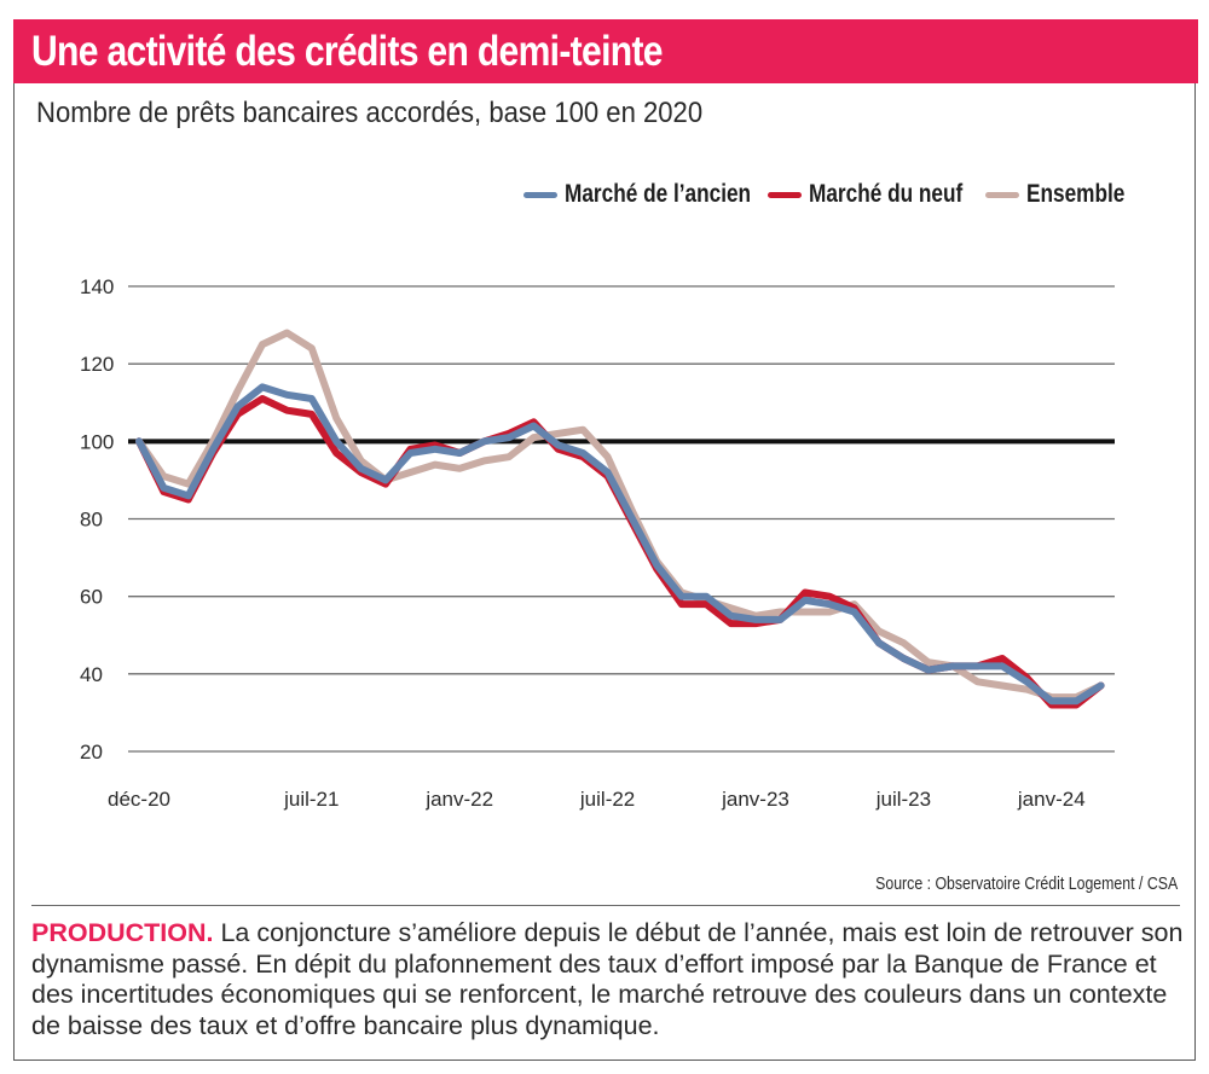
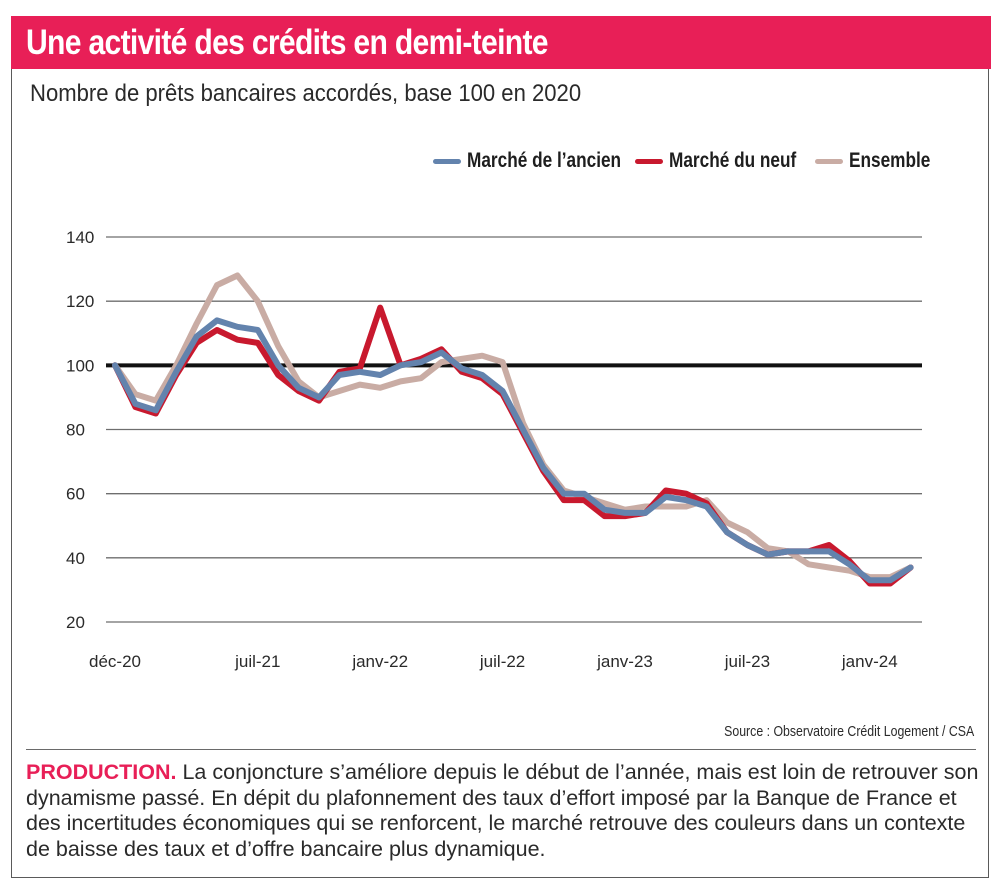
Ensemble/juil-21: 124 -> 120
Marché du neuf/janv-22: 97 -> 118
Ensemble/juil-22: 96 -> 101
